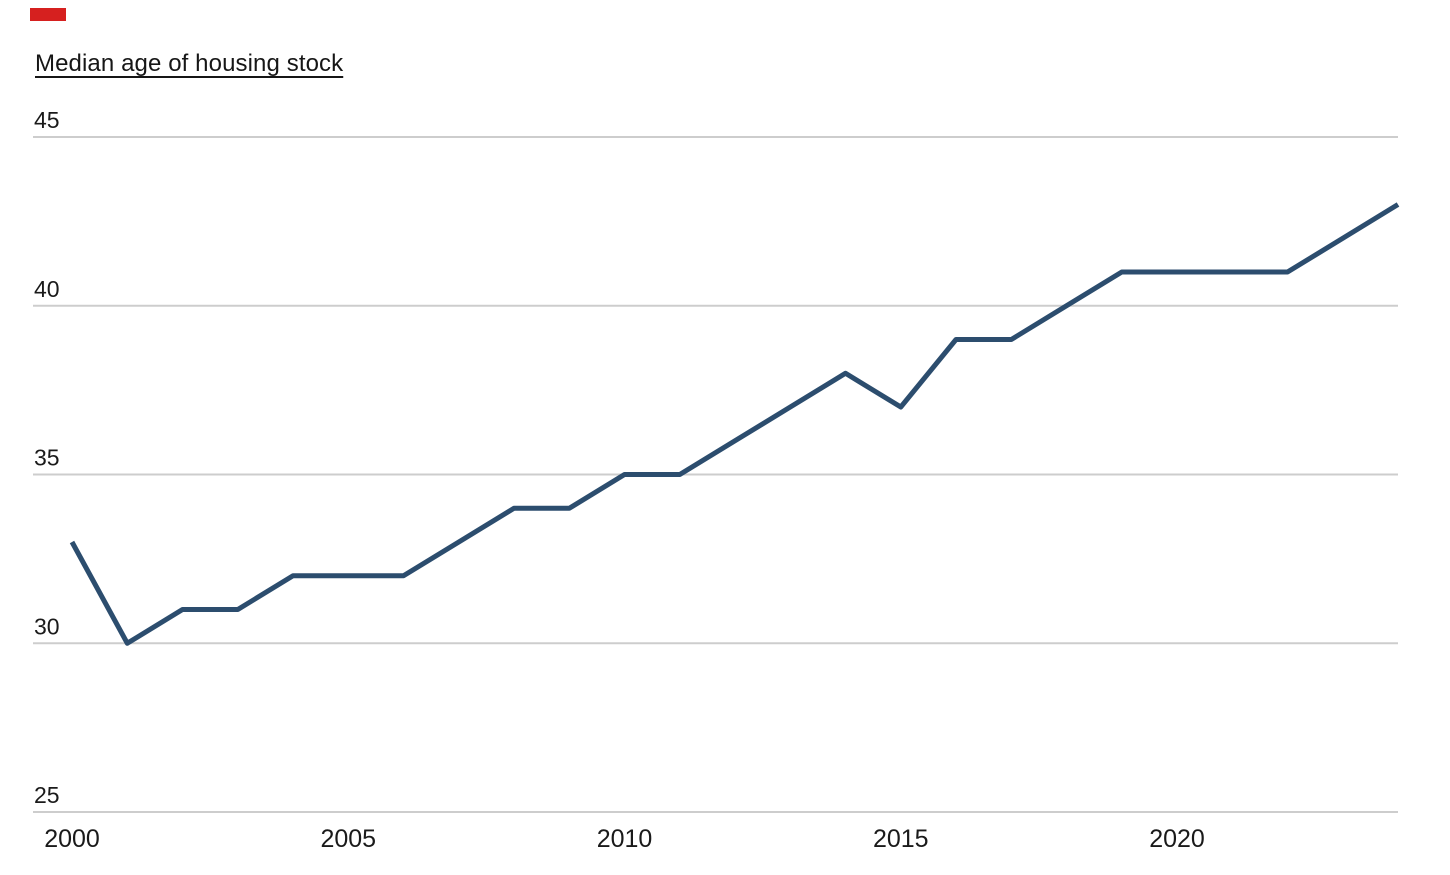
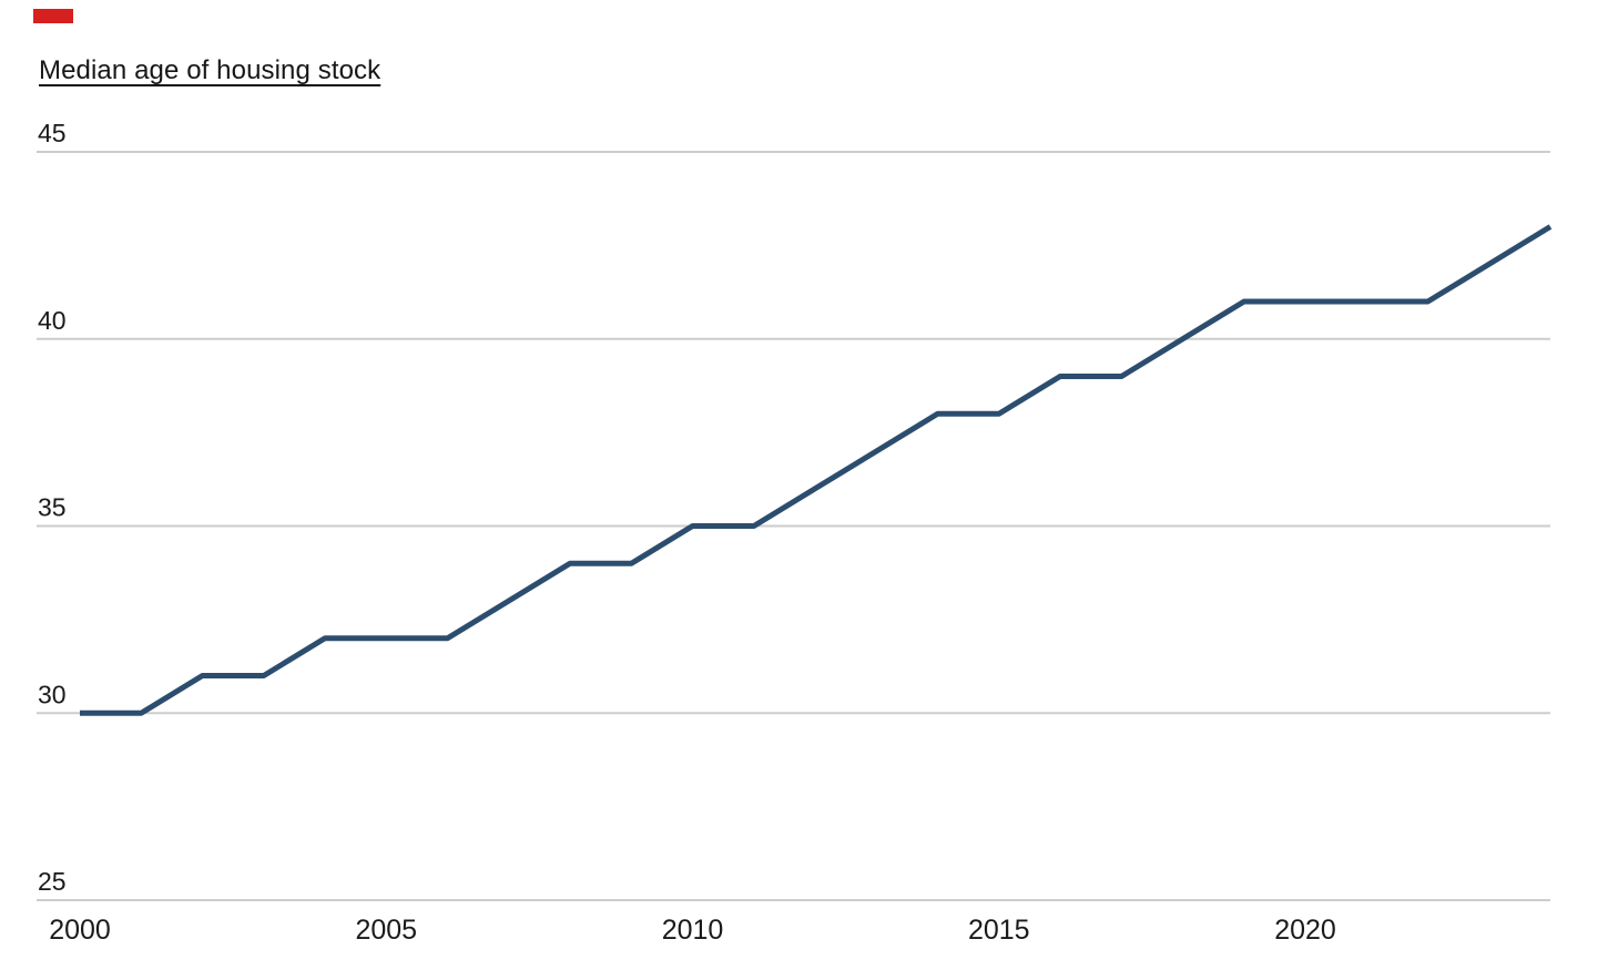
2000: 33 -> 30
2015: 37 -> 38
